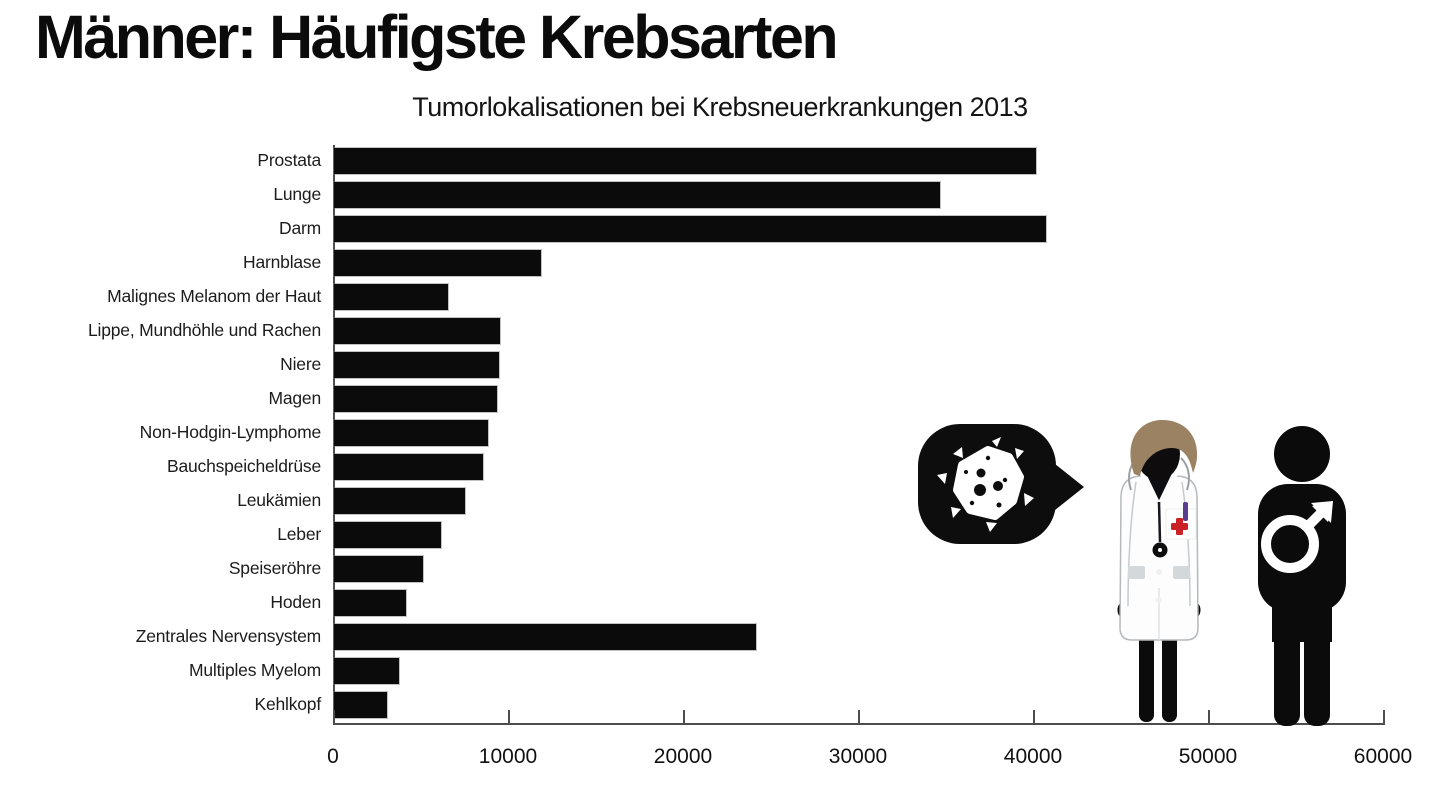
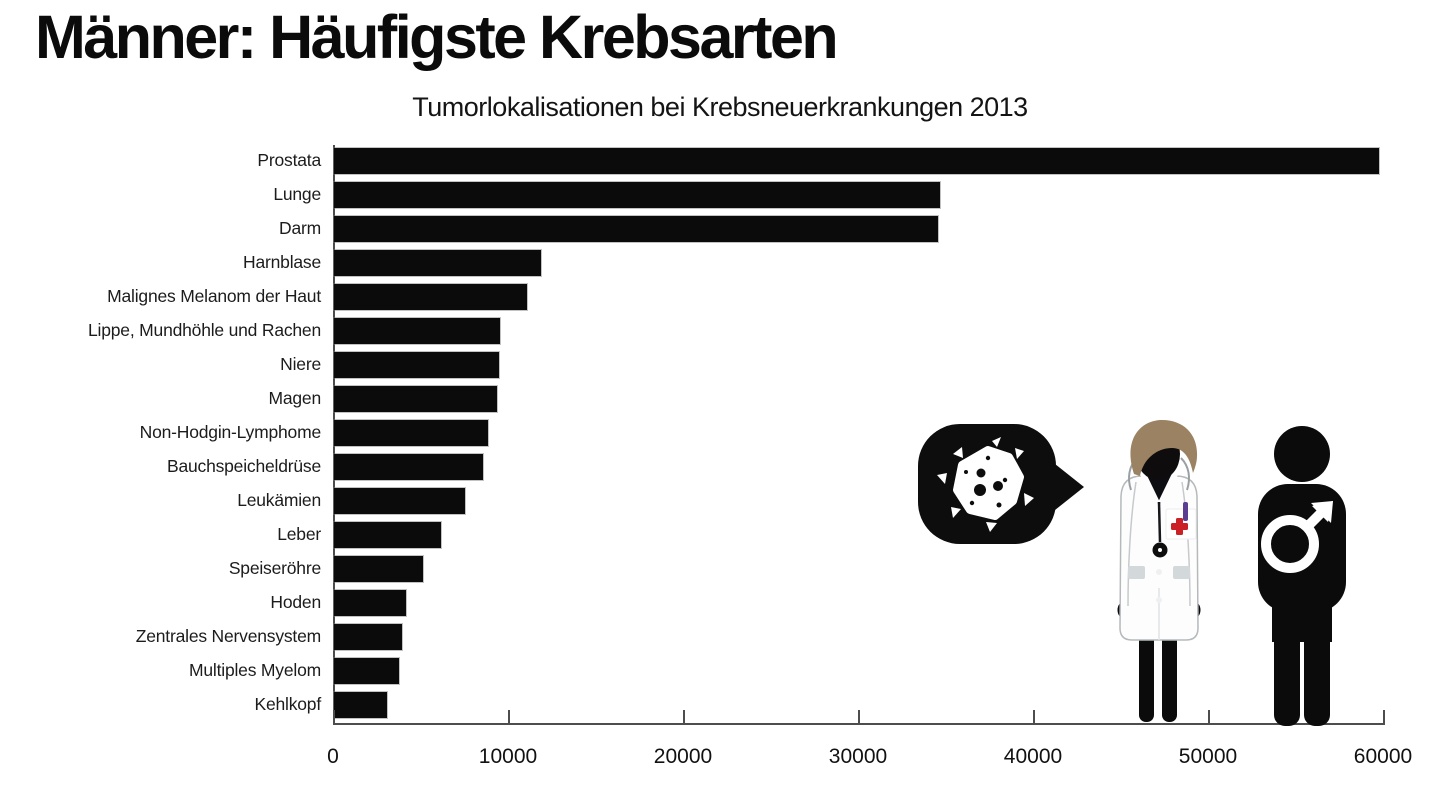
Prostata: 40100 -> 59700
Darm: 40700 -> 34500
Malignes Melanom der Haut: 6500 -> 11000
Zentrales Nervensystem: 24100 -> 3900
